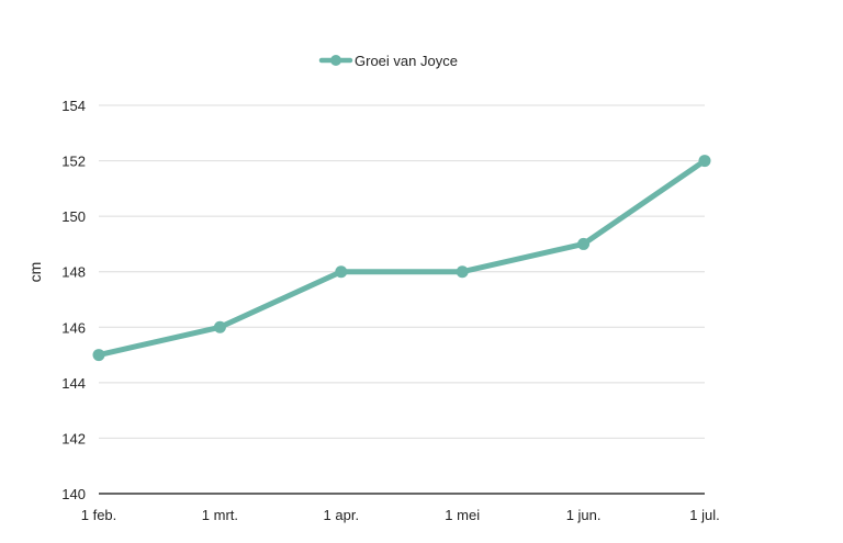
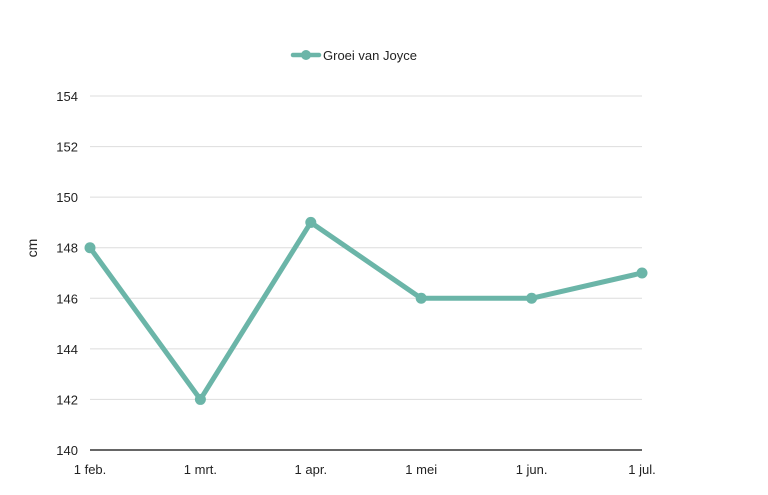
1 feb.: 145 -> 148
1 mrt.: 146 -> 142
1 apr.: 148 -> 149
1 mei: 148 -> 146
1 jun.: 149 -> 146
1 jul.: 152 -> 147
